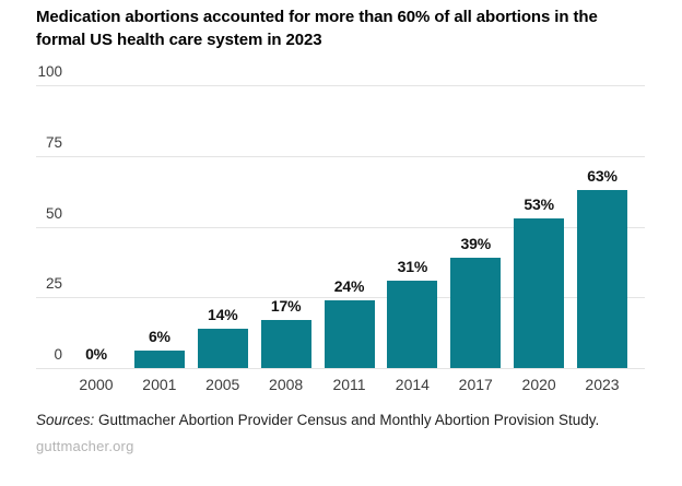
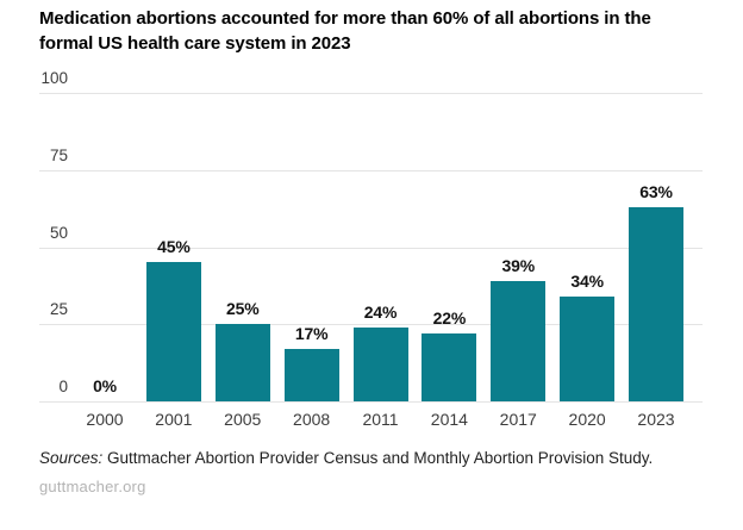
2001: 6% -> 45%
2005: 14% -> 25%
2014: 31% -> 22%
2020: 53% -> 34%
